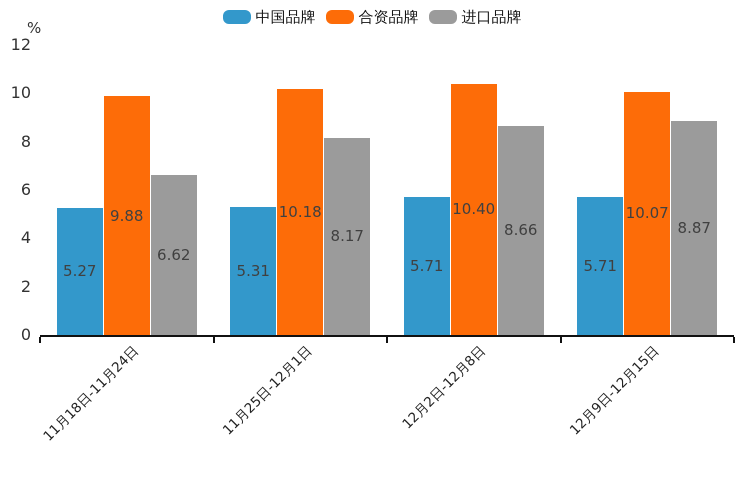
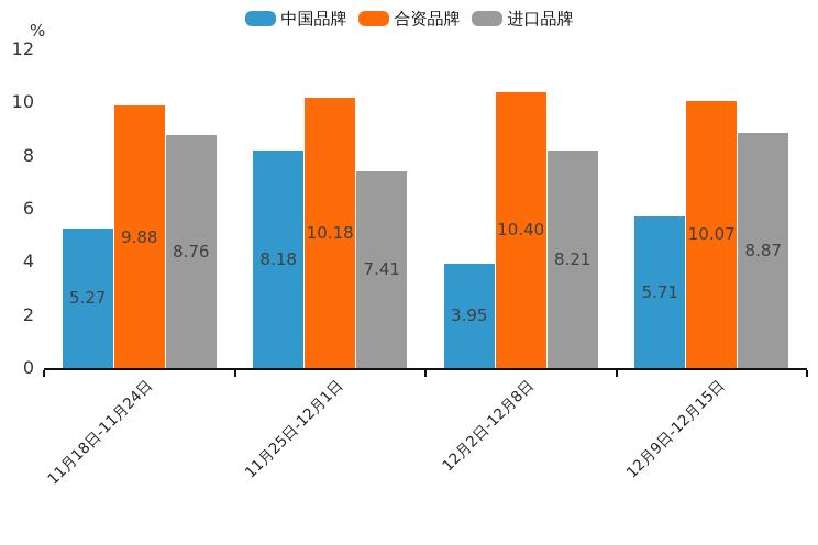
进口品牌/11月18日-11月24日: 6.62 -> 8.76
中国品牌/11月25日-12月1日: 5.31 -> 8.18
进口品牌/11月25日-12月1日: 8.17 -> 7.41
中国品牌/12月2日-12月8日: 5.71 -> 3.95
进口品牌/12月2日-12月8日: 8.66 -> 8.21
